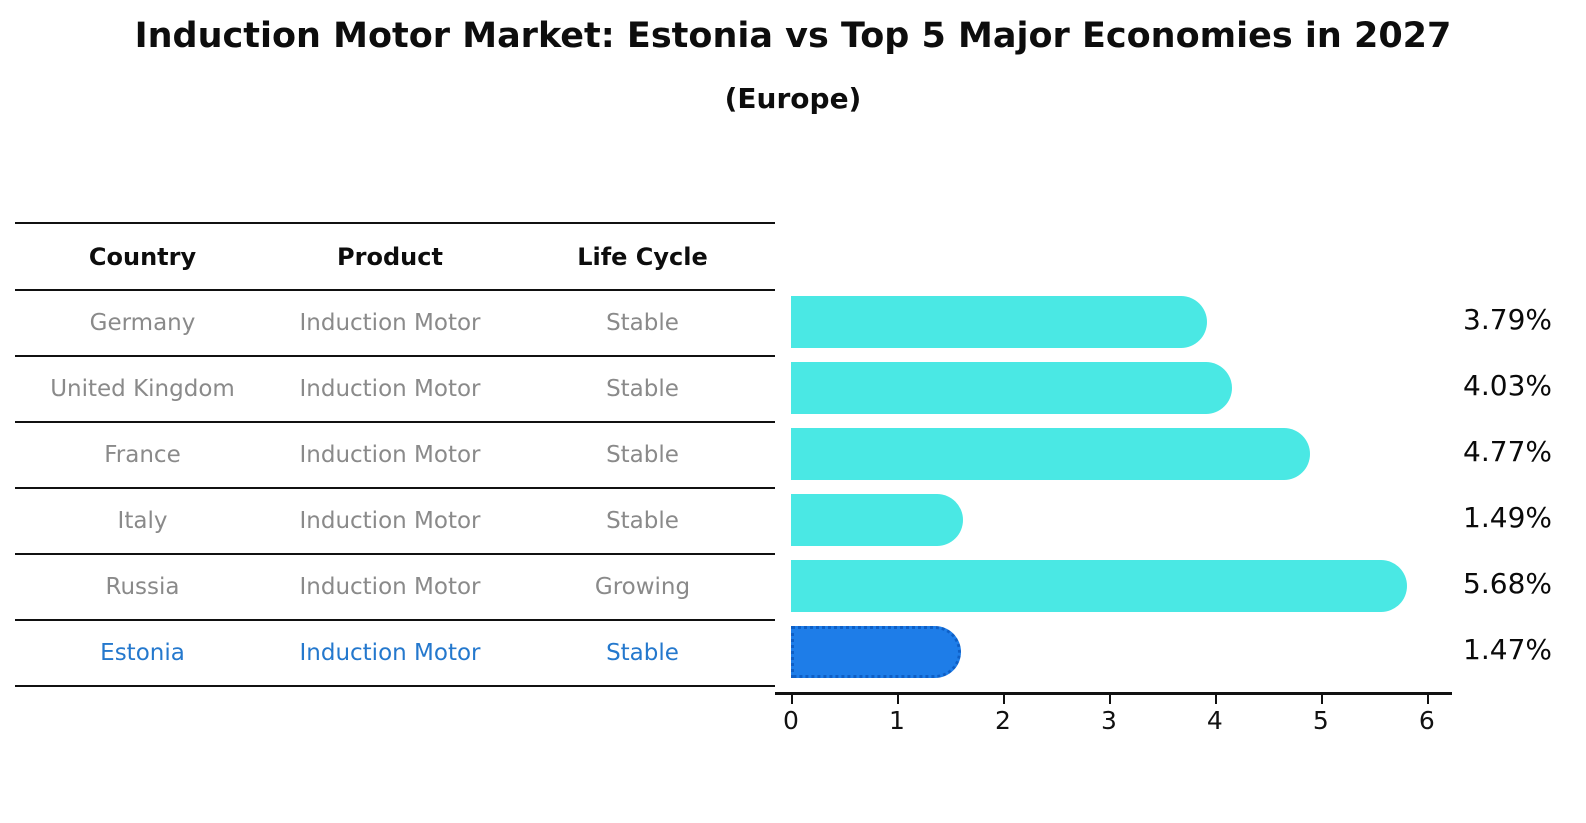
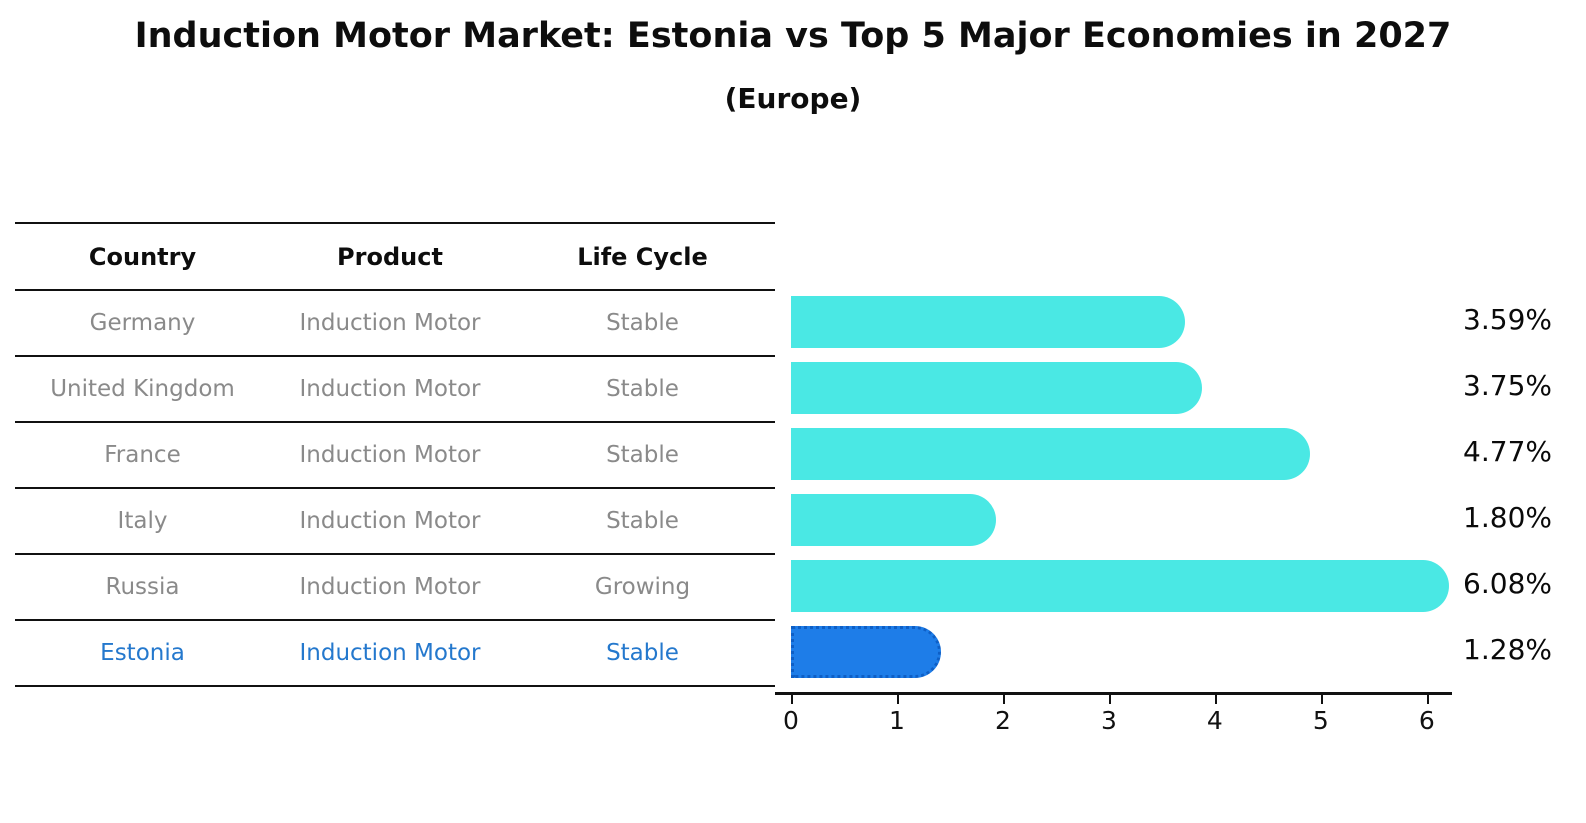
Germany: 3.79% -> 3.59%
United Kingdom: 4.03% -> 3.75%
Italy: 1.49% -> 1.80%
Russia: 5.68% -> 6.08%
Estonia: 1.47% -> 1.28%
